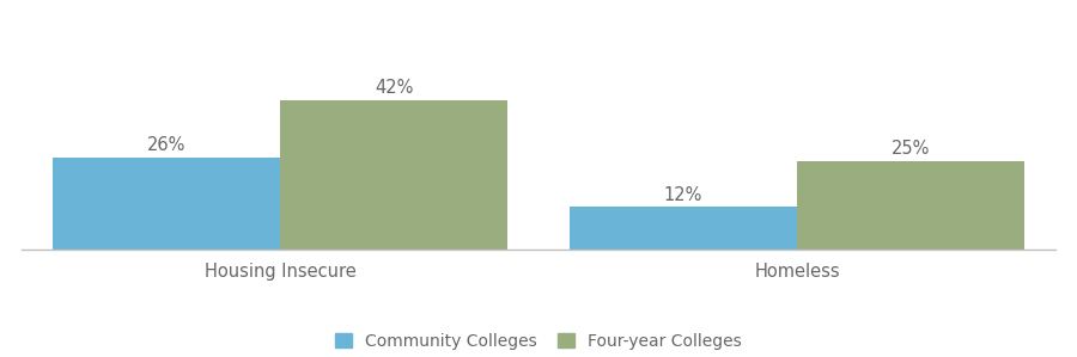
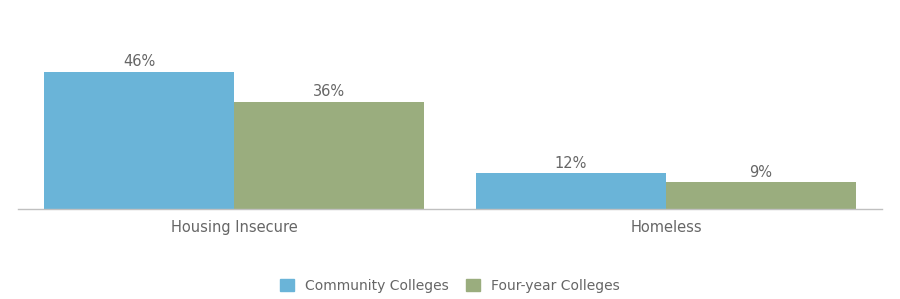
Community Colleges/Housing Insecure: 26% -> 46%
Four-year Colleges/Housing Insecure: 42% -> 36%
Four-year Colleges/Homeless: 25% -> 9%
